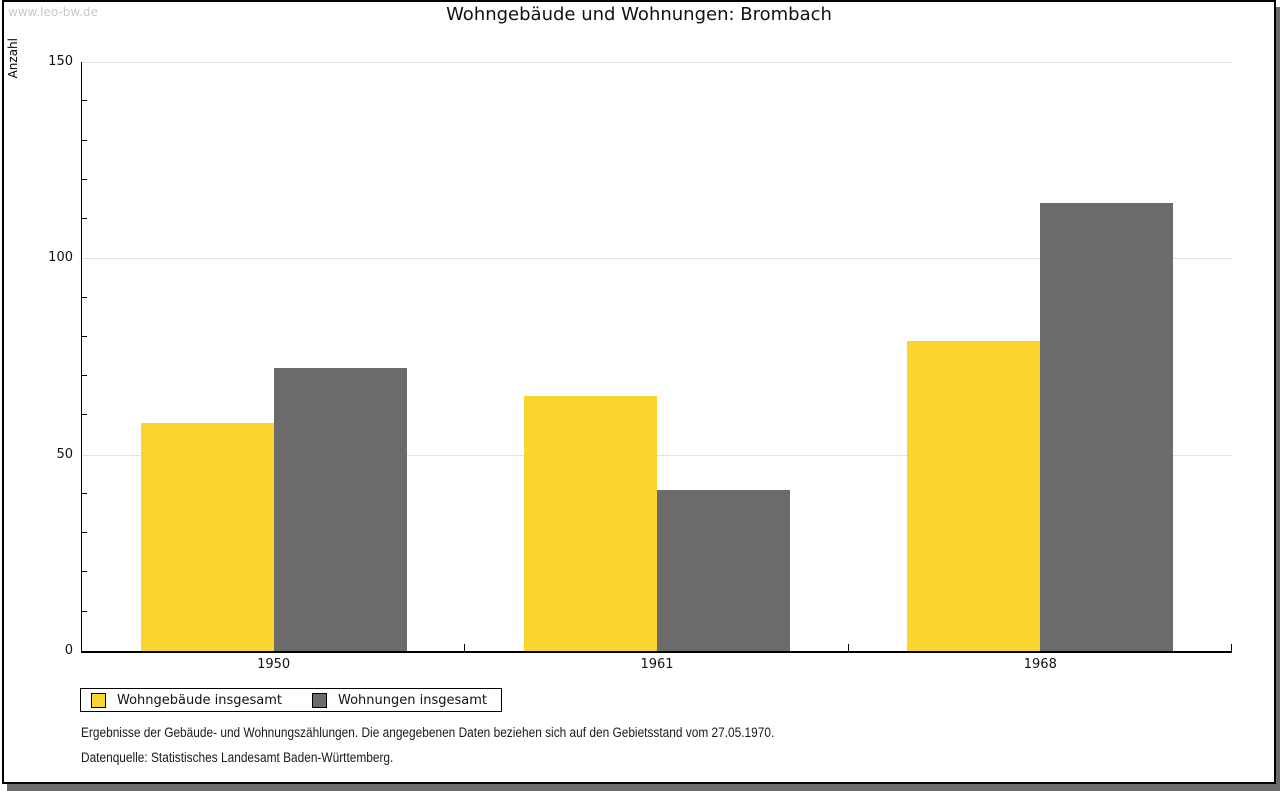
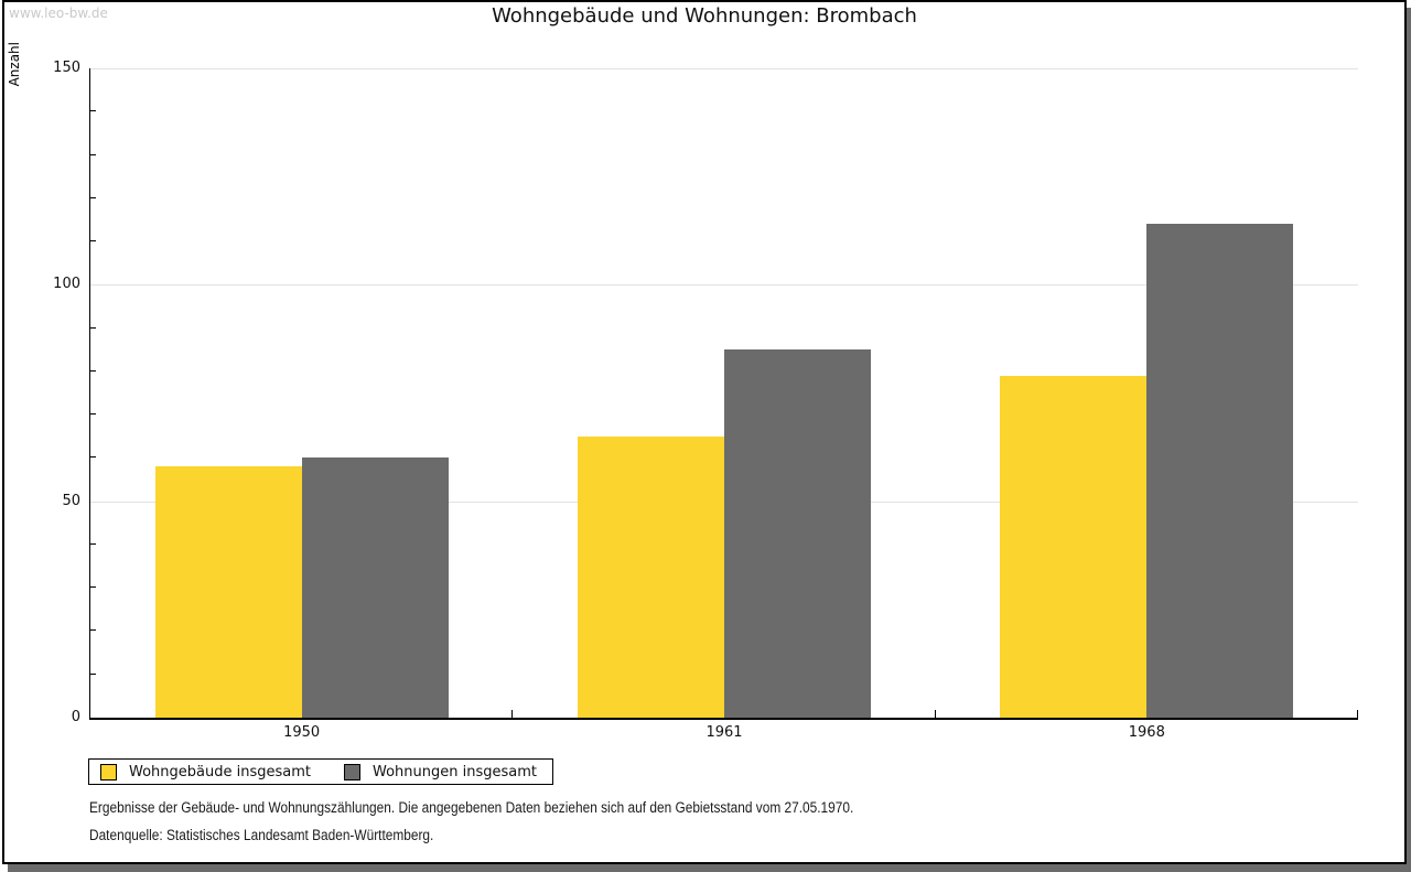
Wohnungen insgesamt/1950: 72 -> 60
Wohnungen insgesamt/1961: 41 -> 85
